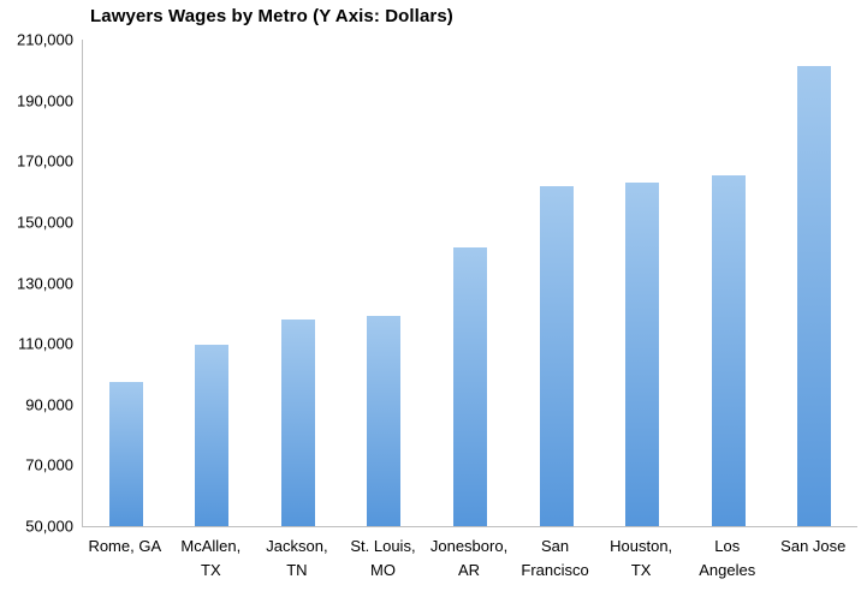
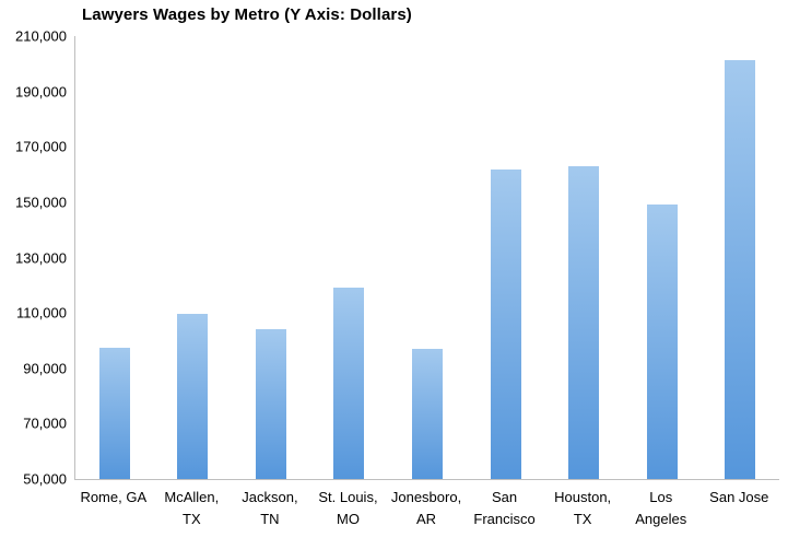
Jackson, TN: 118000 -> 104000
Jonesboro, AR: 142000 -> 97000
Los Angeles: 166000 -> 149000
